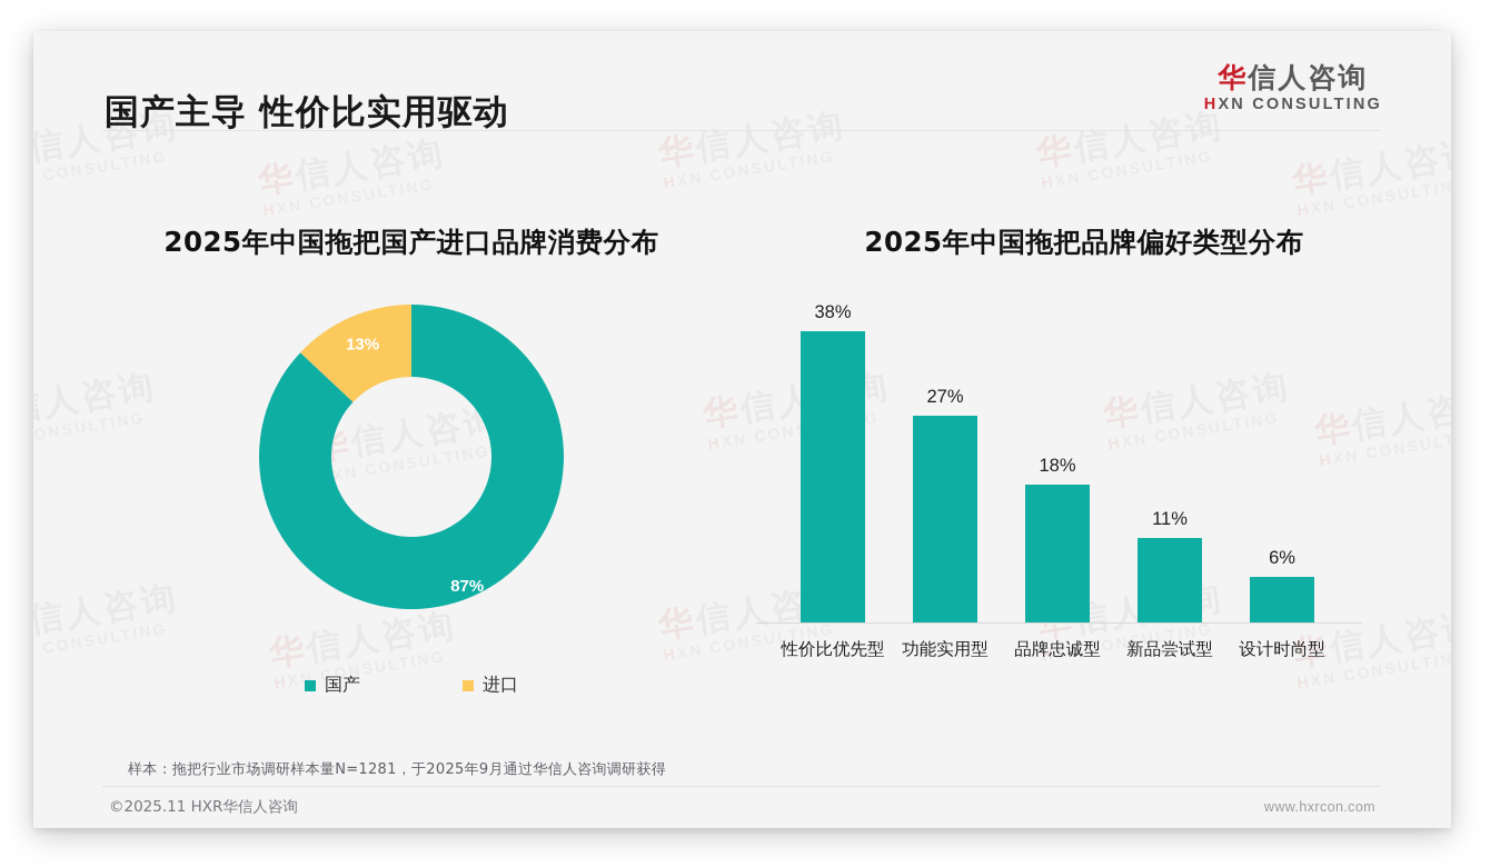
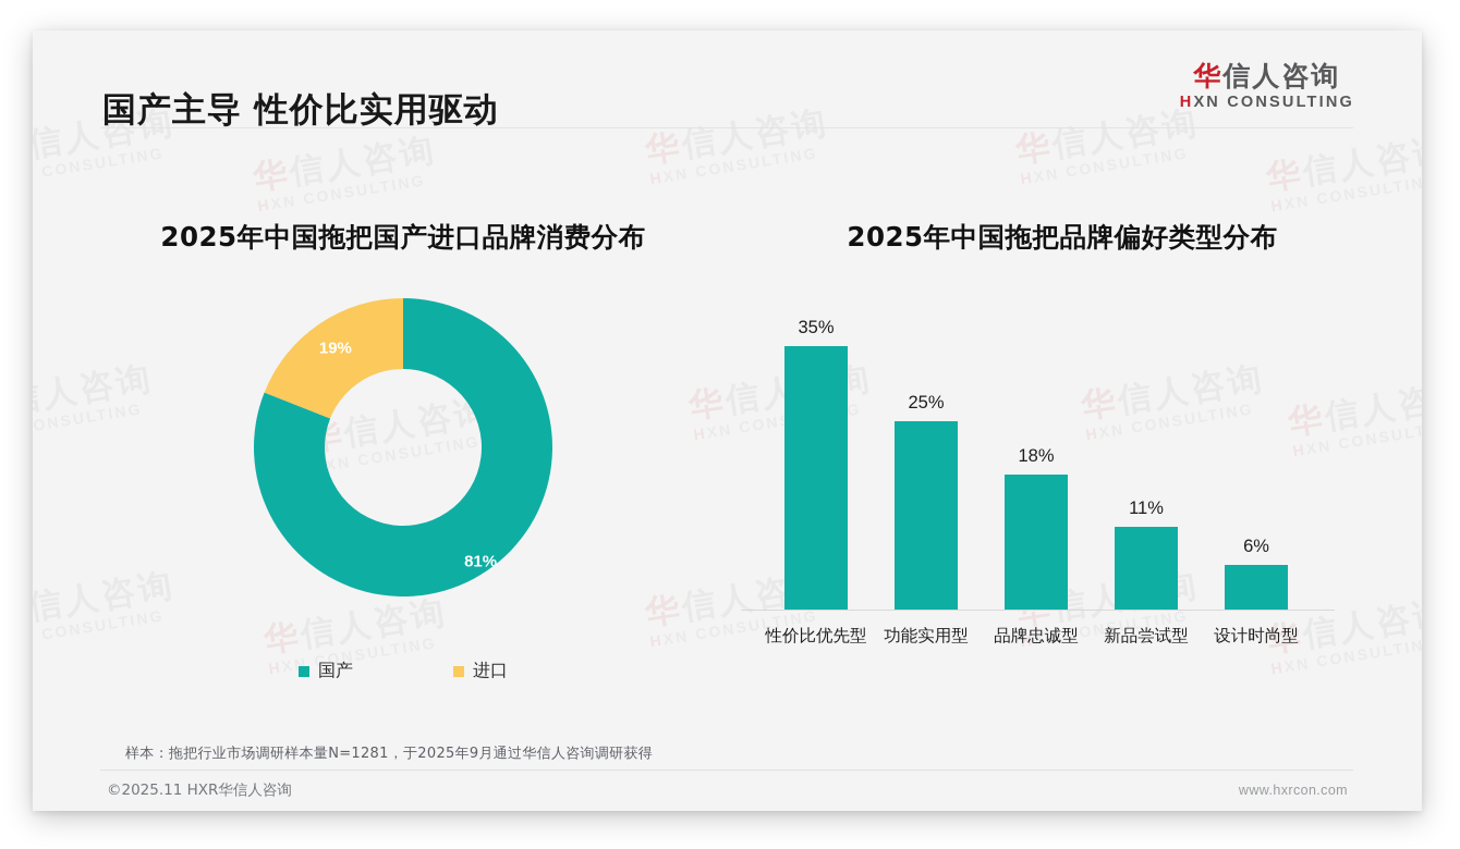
2025年中国拖把国产进口品牌消费分布/国产: 87% -> 81%
2025年中国拖把国产进口品牌消费分布/进口: 13% -> 19%
2025年中国拖把品牌偏好类型分布/性价比优先型: 38% -> 35%
2025年中国拖把品牌偏好类型分布/功能实用型: 27% -> 25%
